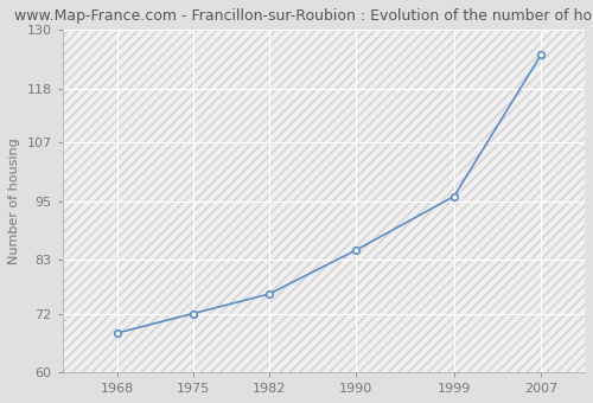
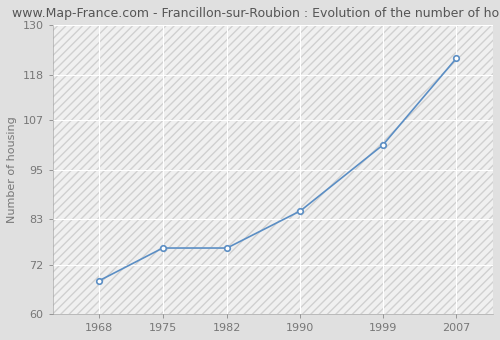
1975: 72 -> 76
1999: 96 -> 101
2007: 125 -> 122
